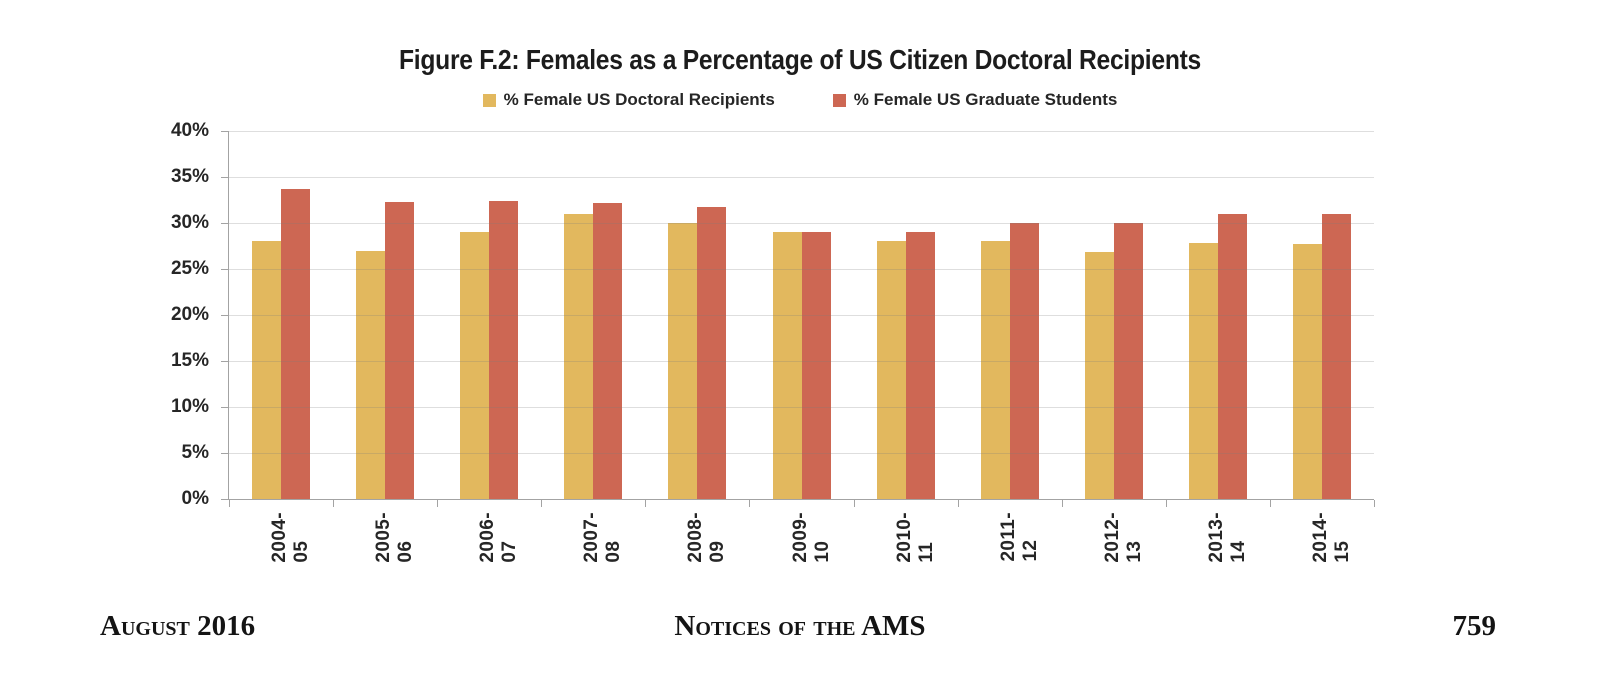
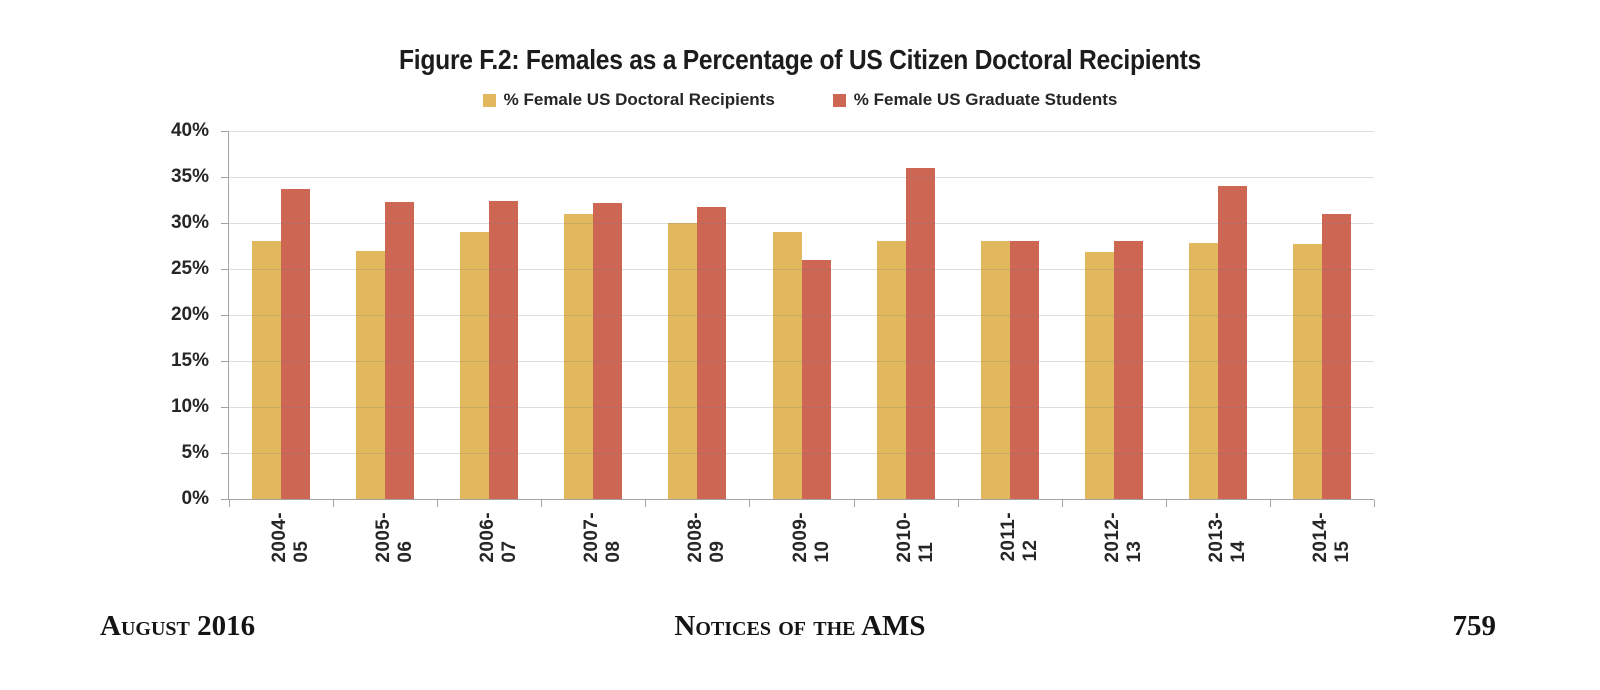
% Female US Graduate Students/2009-10: 29% -> 26%
% Female US Graduate Students/2010-11: 29% -> 36%
% Female US Graduate Students/2011-12: 30% -> 28%
% Female US Graduate Students/2012-13: 30% -> 28%
% Female US Graduate Students/2013-14: 31% -> 34%
